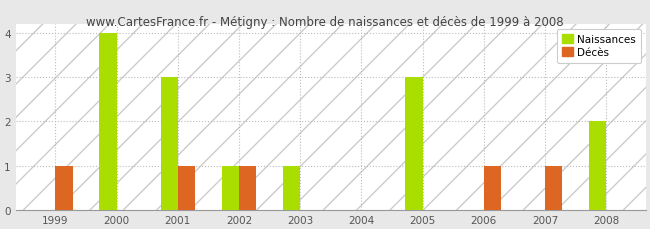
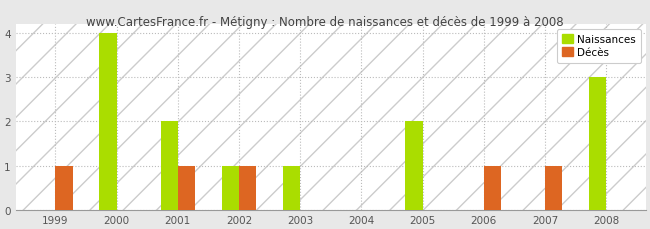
Naissances/2001: 3 -> 2
Naissances/2005: 3 -> 2
Naissances/2008: 2 -> 3
